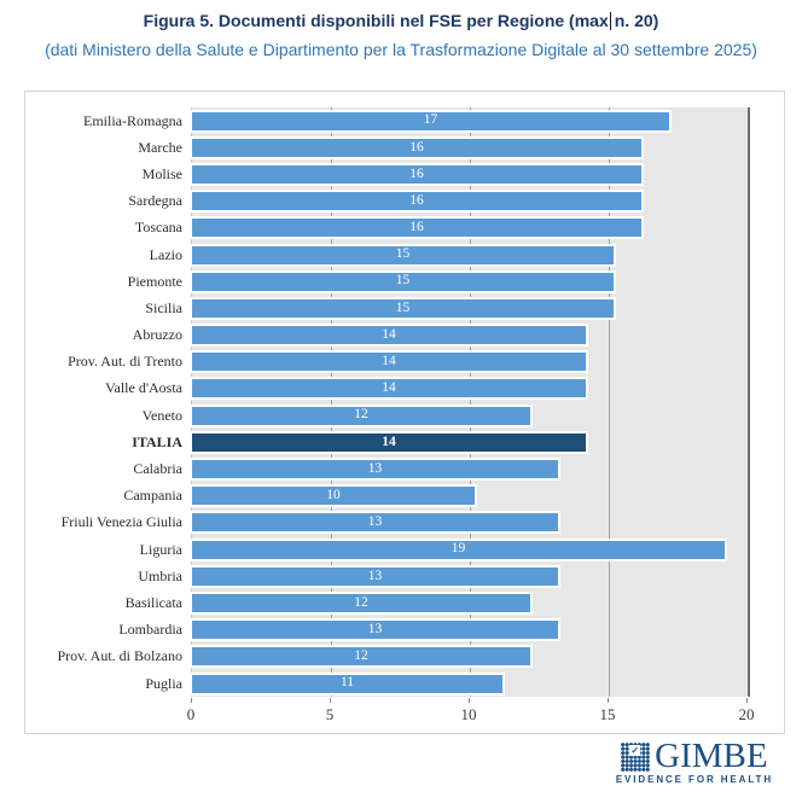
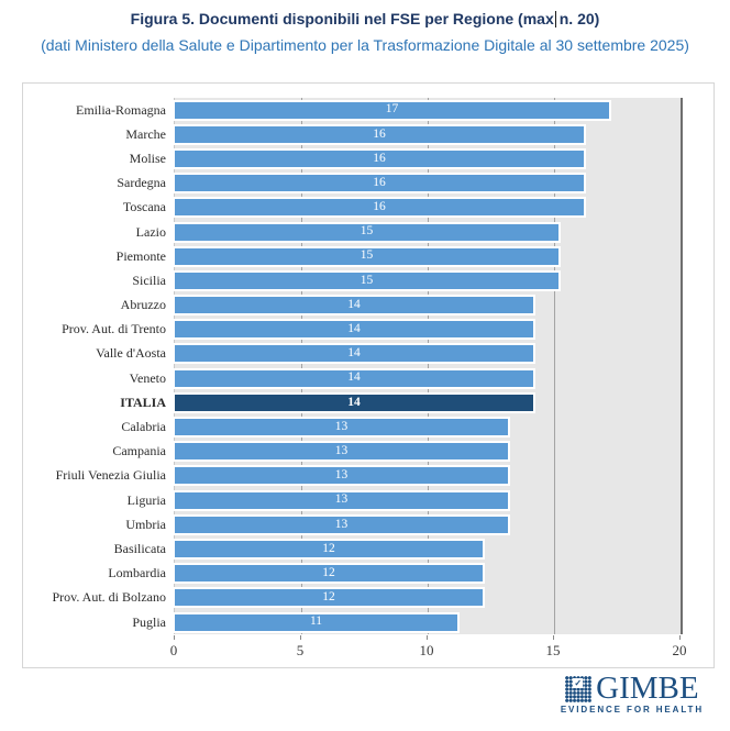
Veneto: 12 -> 14
Campania: 10 -> 13
Liguria: 19 -> 13
Lombardia: 13 -> 12
